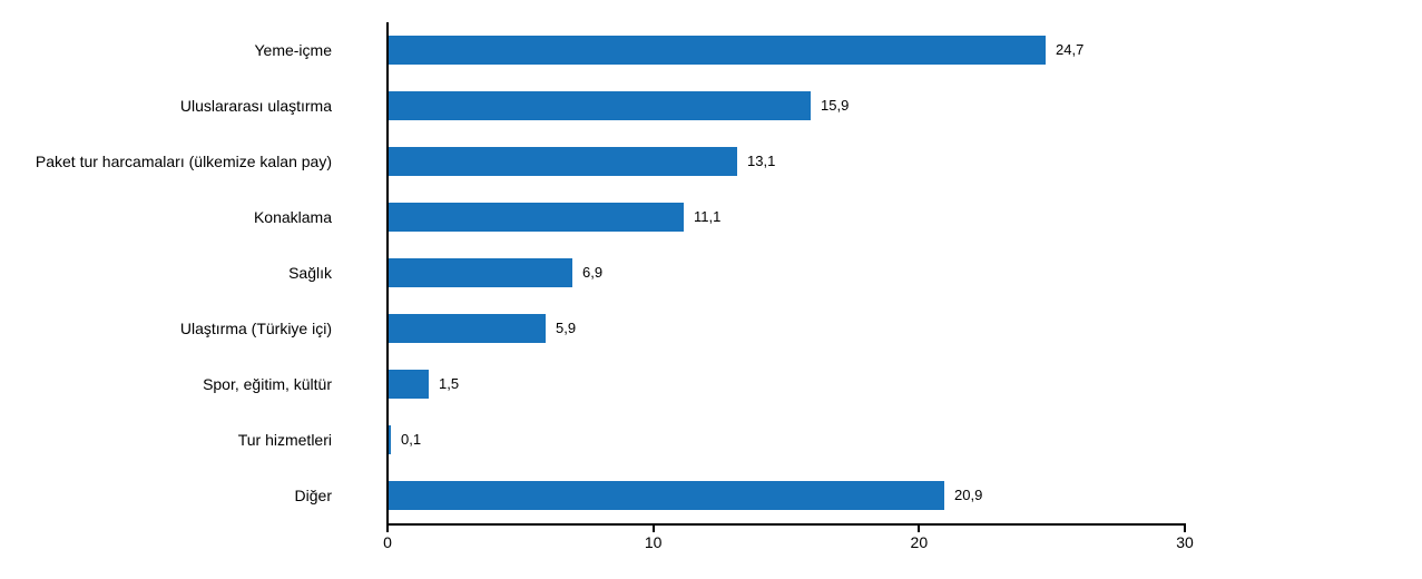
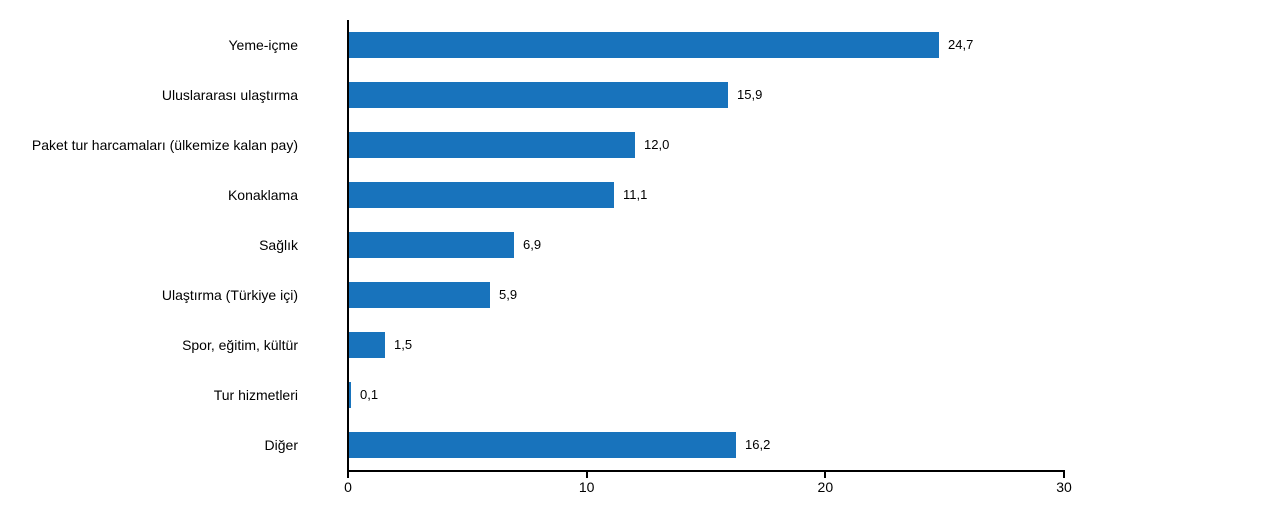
Paket tur harcamaları (ülkemize kalan pay): 13,1 -> 12,0
Diğer: 20,9 -> 16,2
